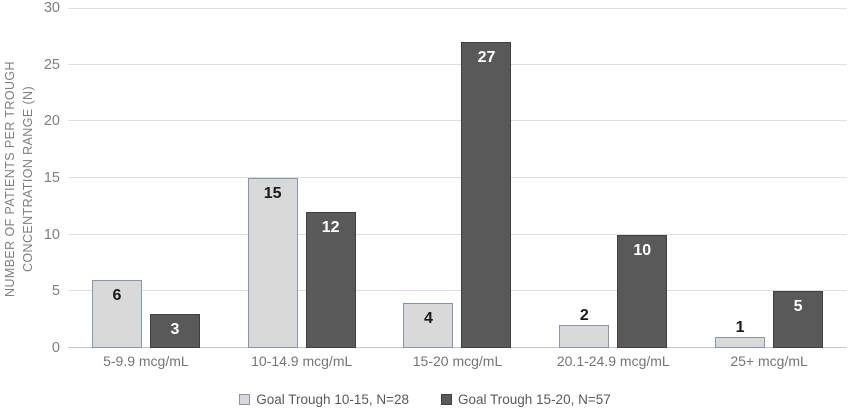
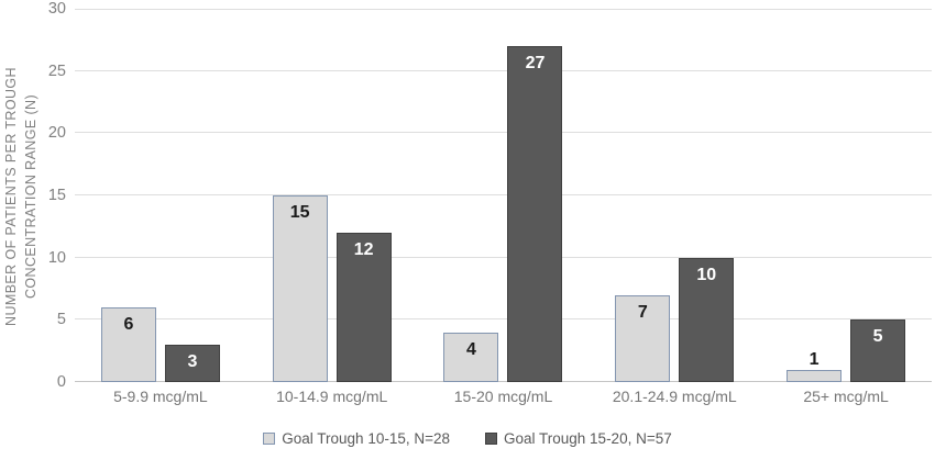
Goal Trough 10-15, N=28/20.1-24.9 mcg/mL: 2 -> 7
